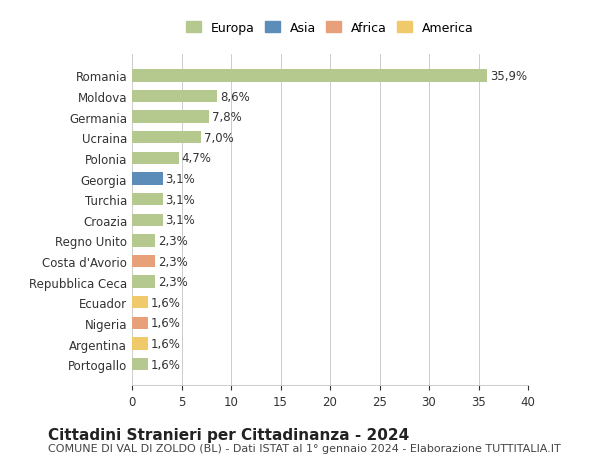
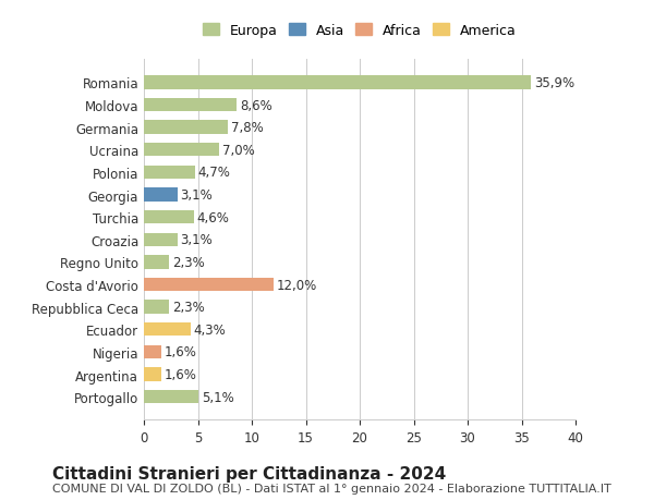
Turchia: 3,1% -> 4,6%
Costa d'Avorio: 2,3% -> 12,0%
Ecuador: 1,6% -> 4,3%
Portogallo: 1,6% -> 5,1%
